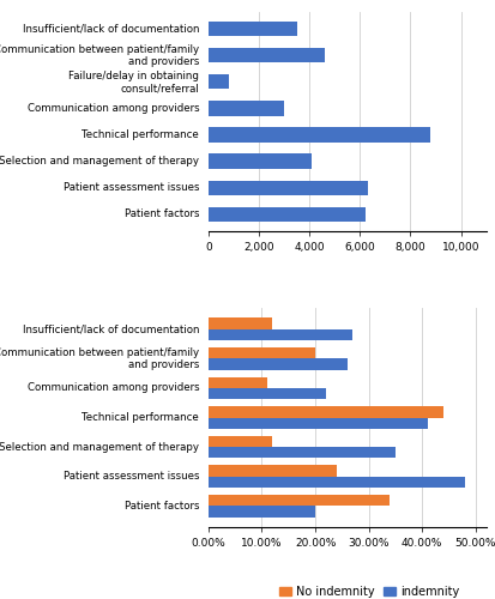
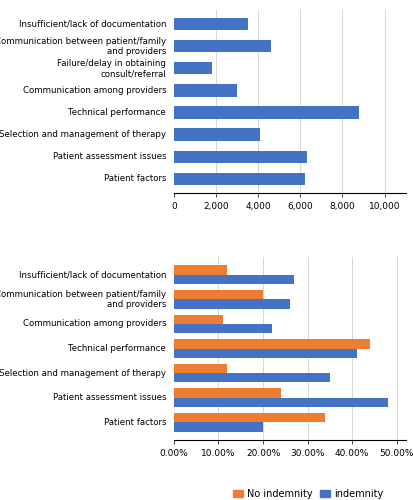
Failure/delay in obtaining consult/referral: 800 -> 1,800
